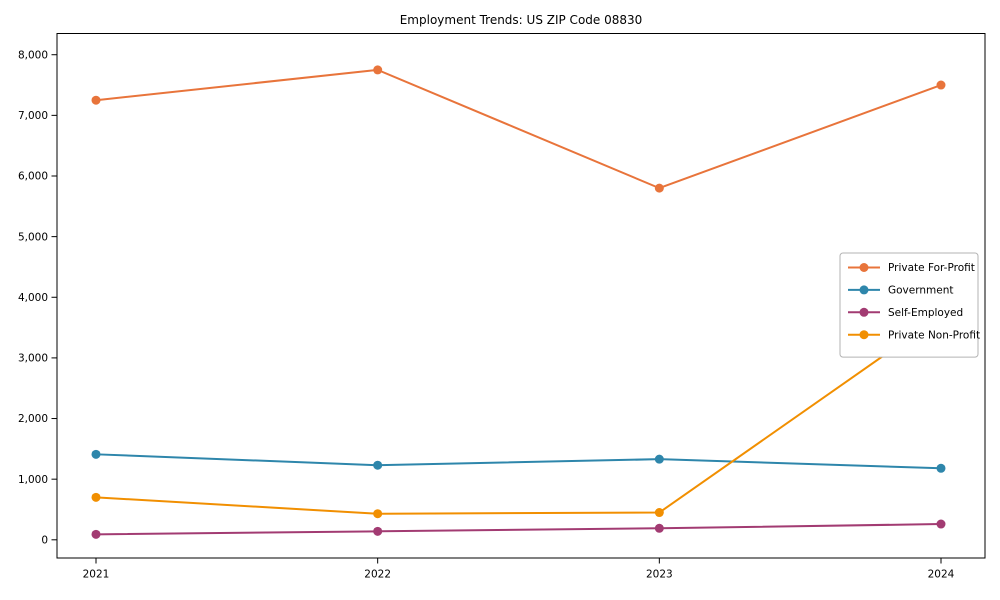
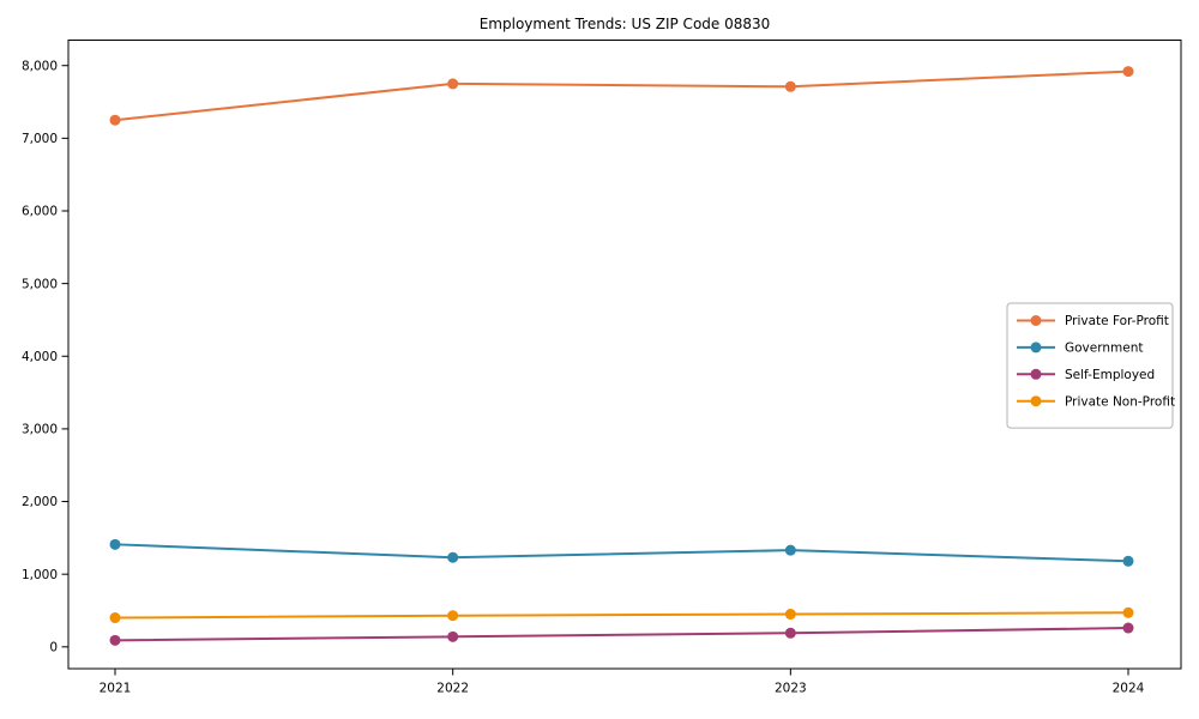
Private Non-Profit/2021: 700 -> 400
Private For-Profit/2023: 5800 -> 7700
Private For-Profit/2024: 7500 -> 7900
Private Non-Profit/2024: 3700 -> 500
